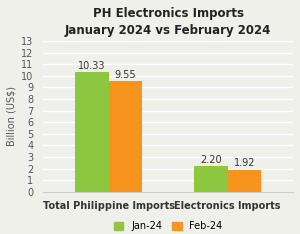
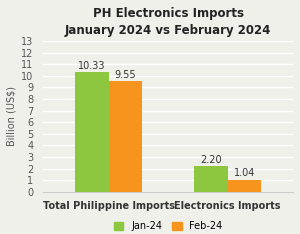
Feb-24/Electronics Imports: 1.92 -> 1.04
